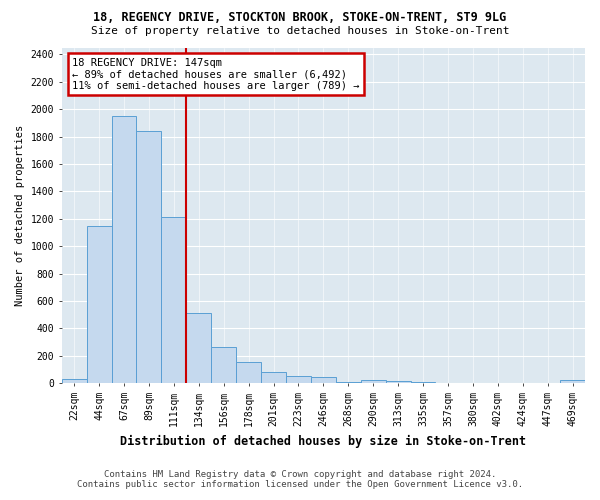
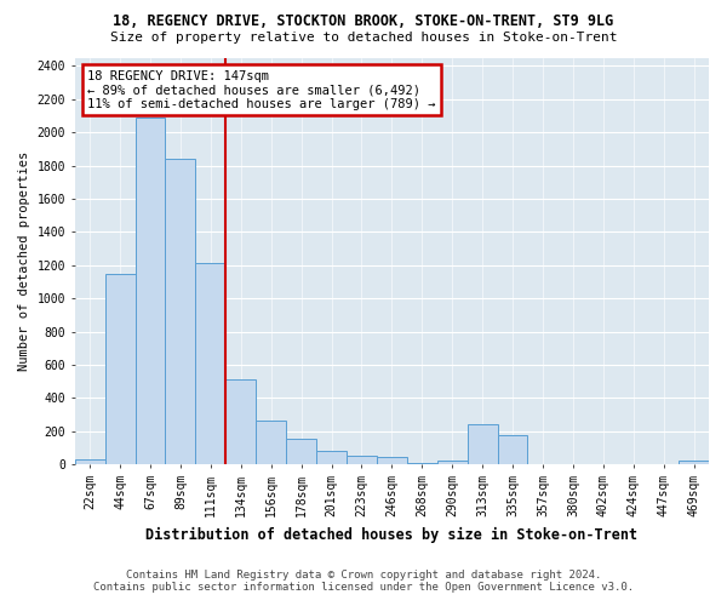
67sqm: 1950 -> 2090
313sqm: 20 -> 240
335sqm: 0 -> 180
